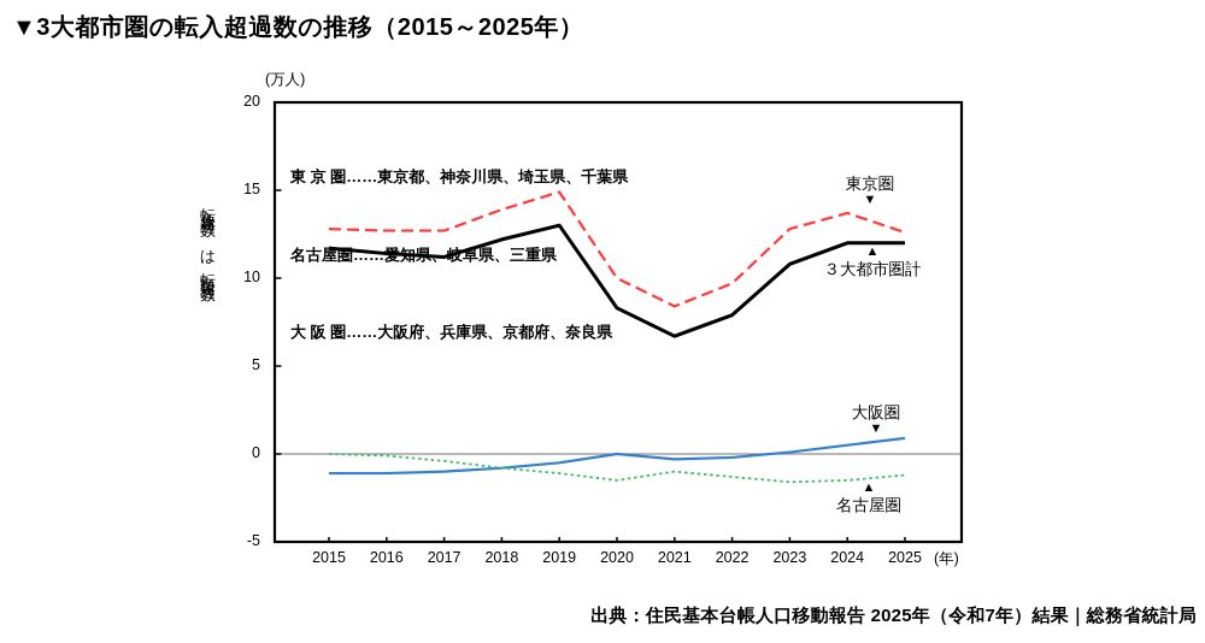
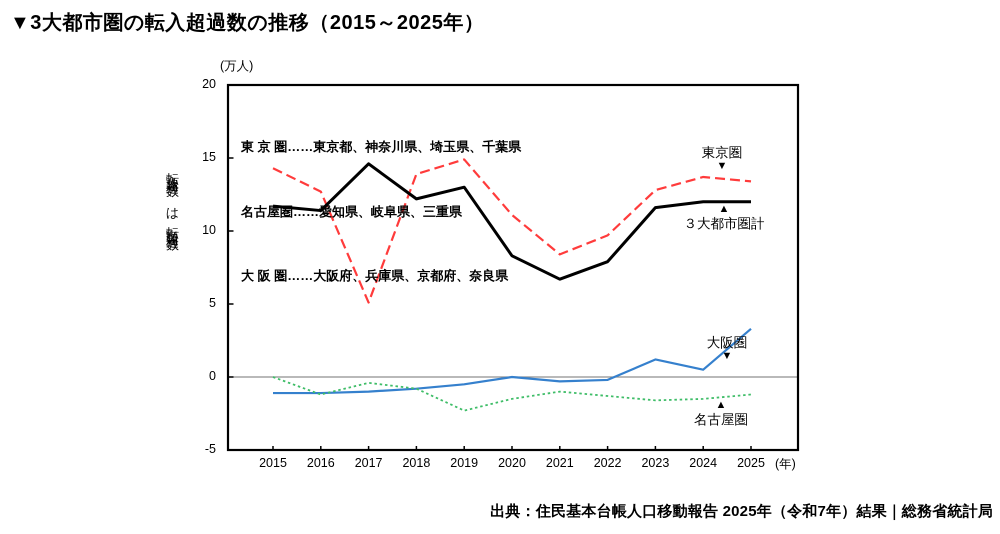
東京圏/2015: 12.8 -> 14.3
名古屋圏/2016: -0.1 -> -1.2
東京圏/2017: 12.7 -> 5.1
３大都市圏計/2017: 11.2 -> 14.6
名古屋圏/2019: -1.1 -> -2.3
東京圏/2020: 10.0 -> 11.1
３大都市圏計/2023: 10.8 -> 11.6
大阪圏/2023: 0.1 -> 1.2
東京圏/2025: 12.6 -> 13.4
大阪圏/2025: 0.9 -> 3.3
